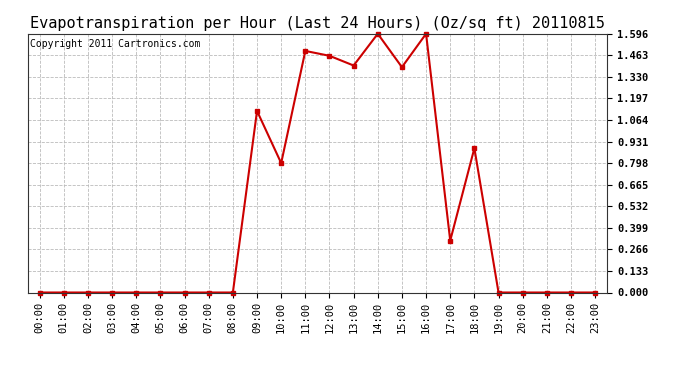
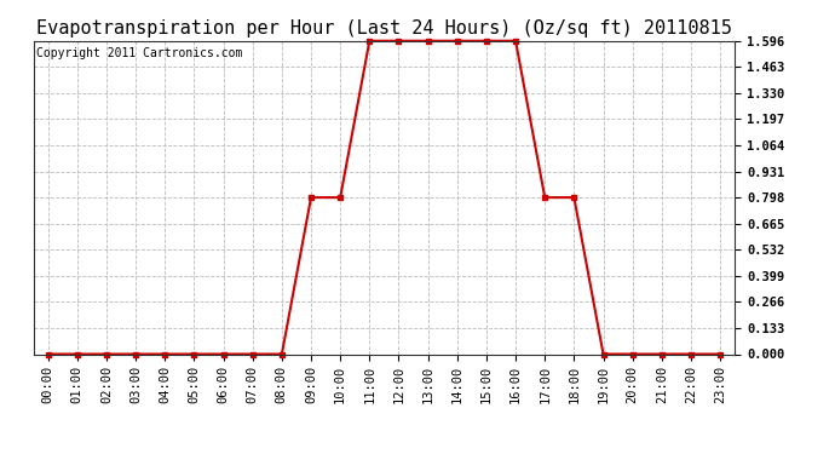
09:00: 1.12 -> 0.80
11:00: 1.49 -> 1.60
12:00: 1.46 -> 1.60
13:00: 1.40 -> 1.60
15:00: 1.39 -> 1.60
17:00: 0.32 -> 0.80
18:00: 0.89 -> 0.80
